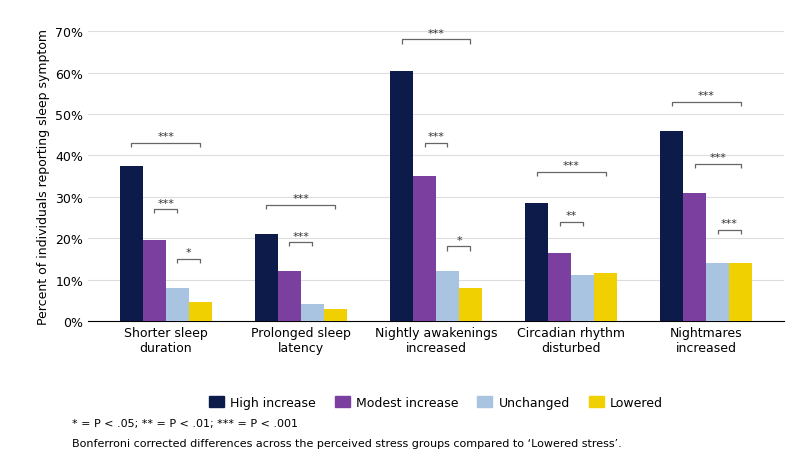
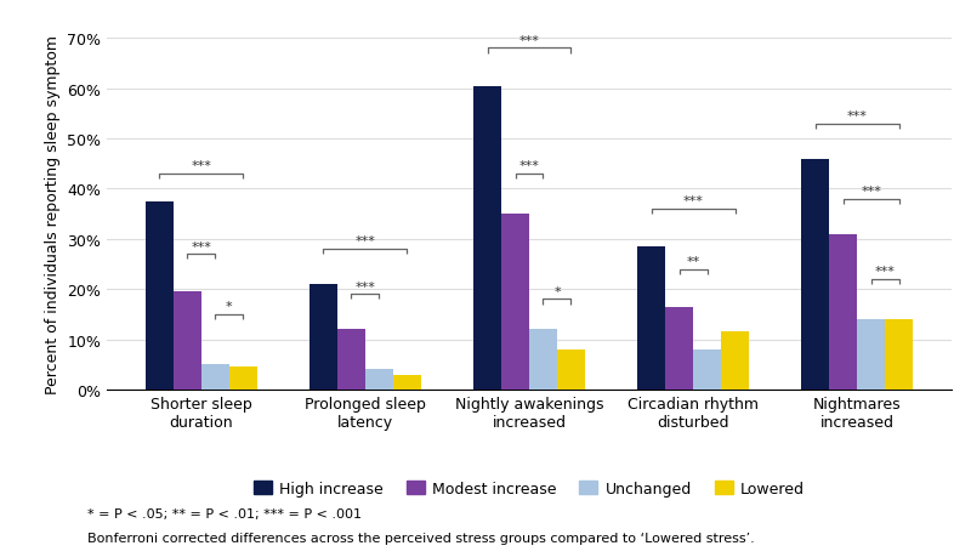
Unchanged/Shorter sleep duration: 8% -> 5%
Unchanged/Circadian rhythm disturbed: 11% -> 8%
